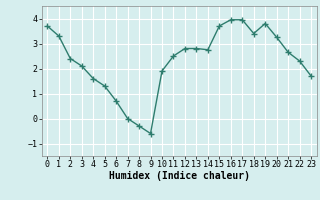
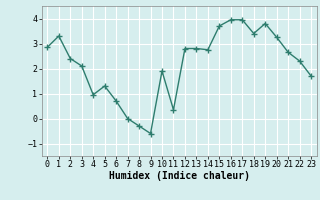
0: 3.70 -> 2.85
4: 1.60 -> 0.95
11: 2.50 -> 0.35
